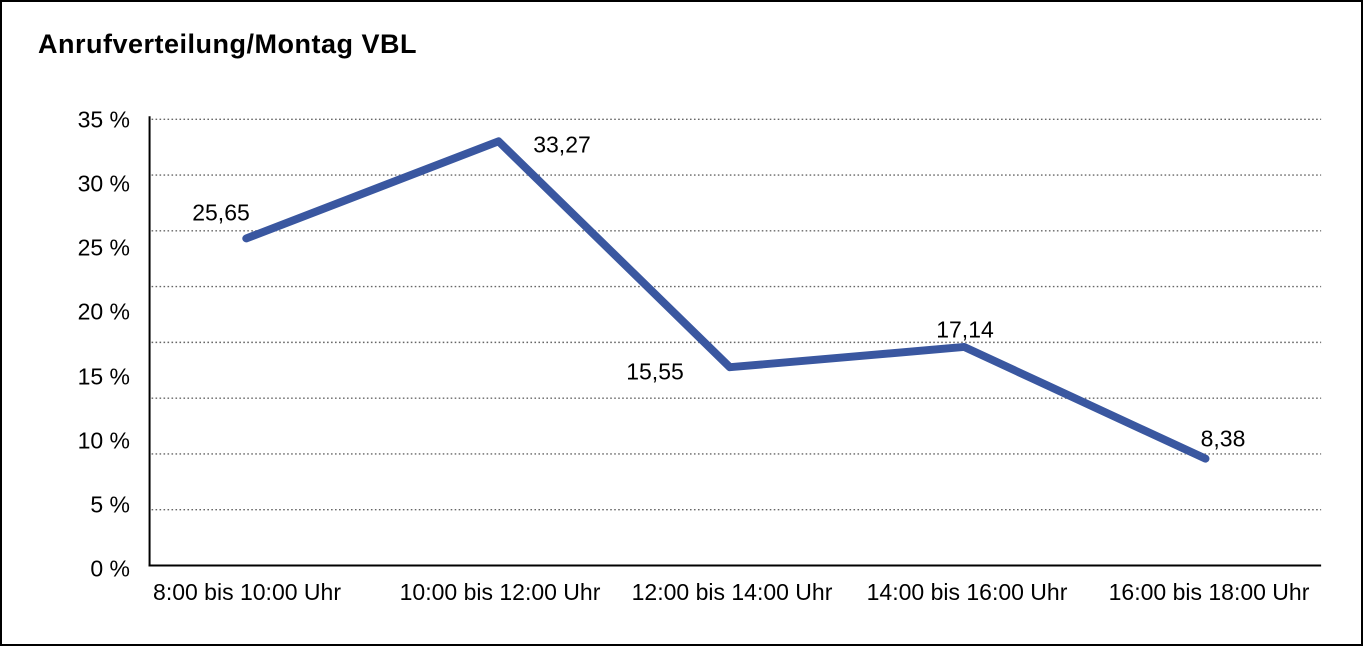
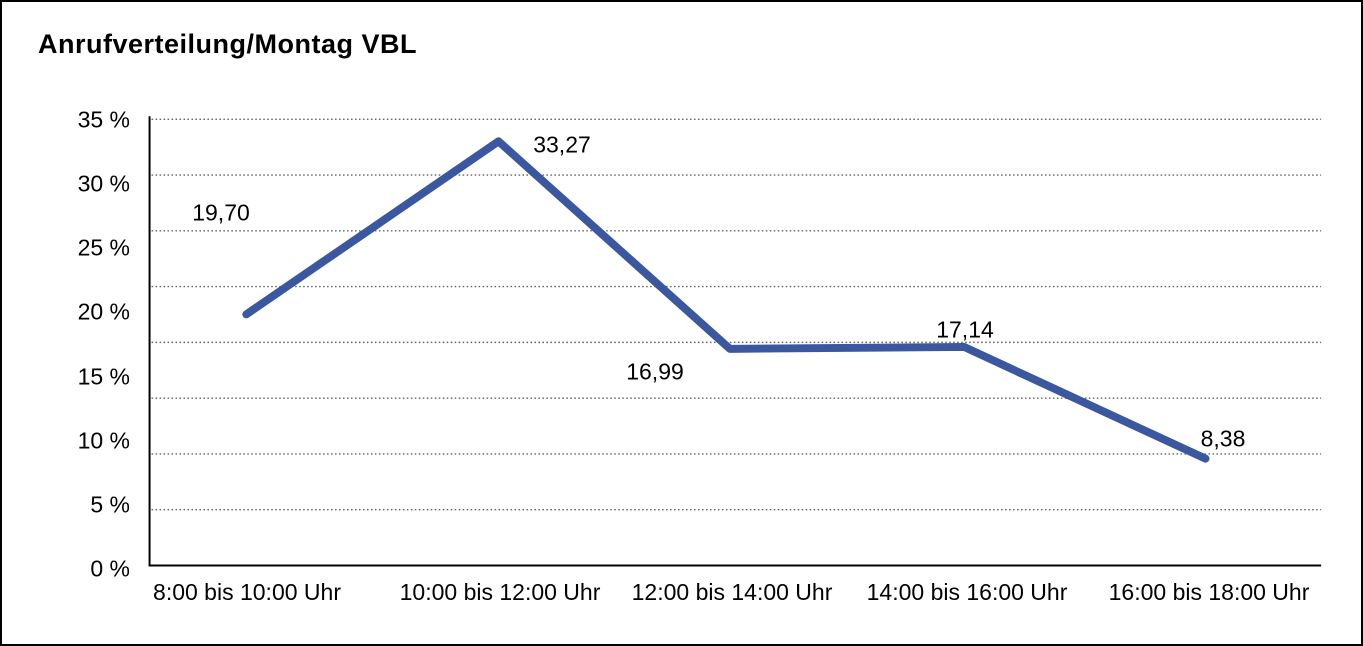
8:00 bis 10:00 Uhr: 25,65 -> 19,70
12:00 bis 14:00 Uhr: 15,55 -> 16,99
